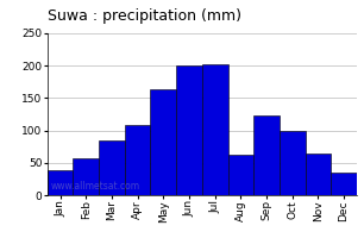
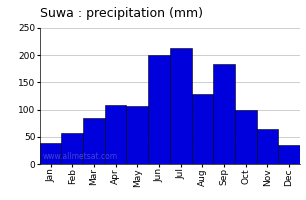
May: 164 -> 107
Jul: 202 -> 213
Aug: 62 -> 128
Sep: 124 -> 183
